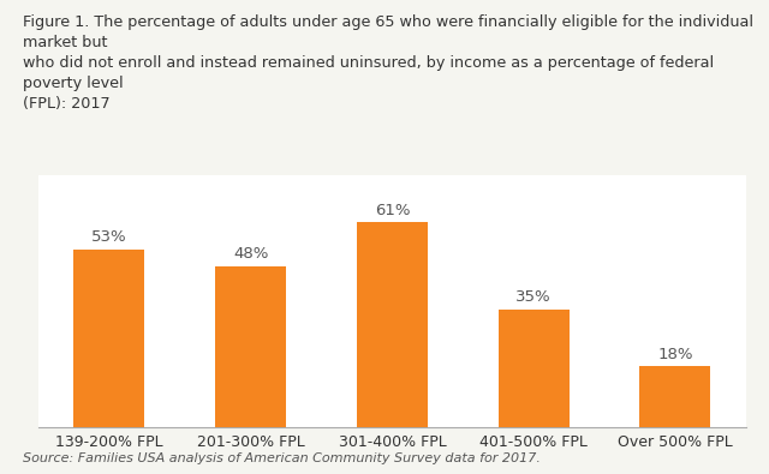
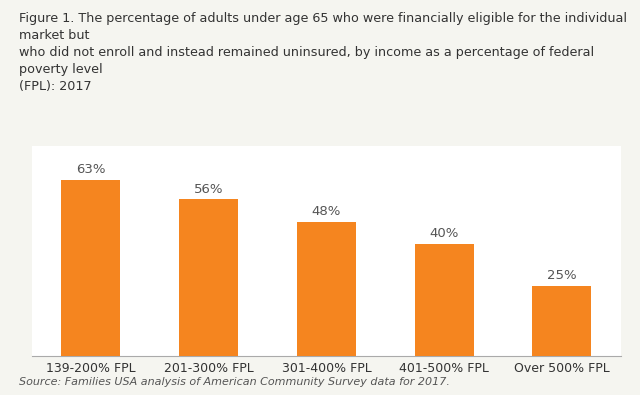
139-200% FPL: 53% -> 63%
201-300% FPL: 48% -> 56%
301-400% FPL: 61% -> 48%
401-500% FPL: 35% -> 40%
Over 500% FPL: 18% -> 25%
